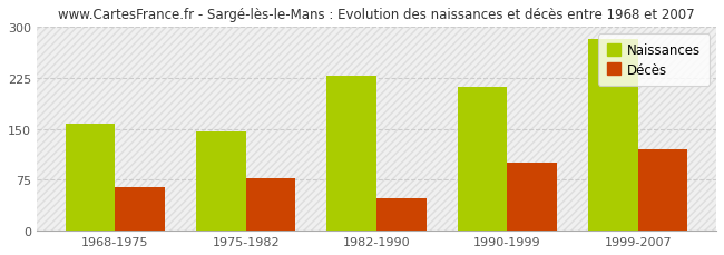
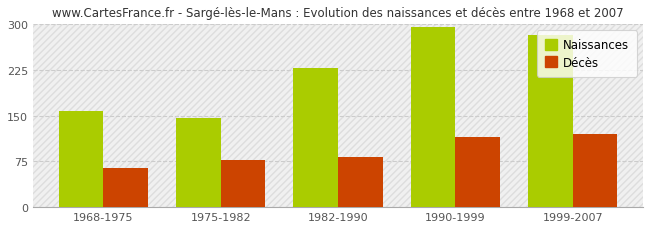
Décès/1982-1990: 48 -> 82
Naissances/1990-1999: 212 -> 295
Décès/1990-1999: 100 -> 115
